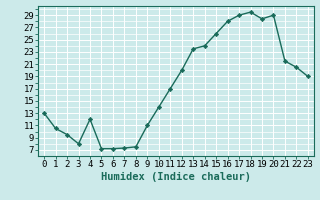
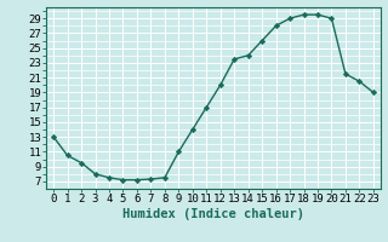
4: 12.0 -> 7.5
19: 28.4 -> 29.5
